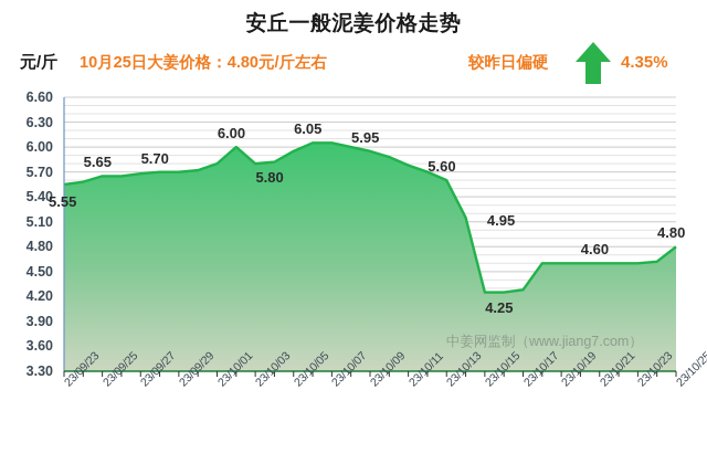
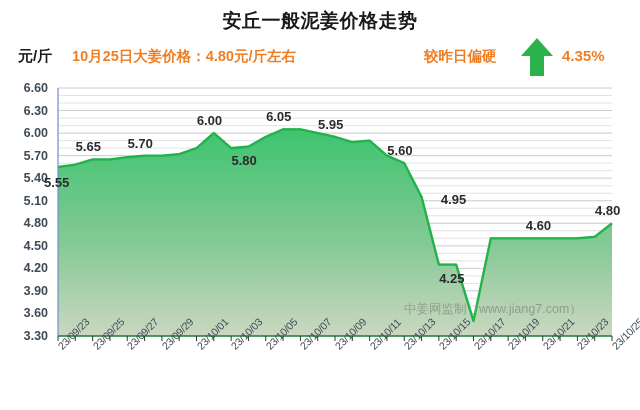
23/10/11: 5.8 -> 5.9
23/10/17: 4.3 -> 3.5
